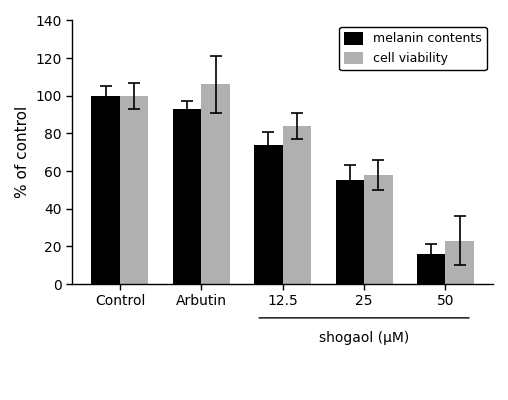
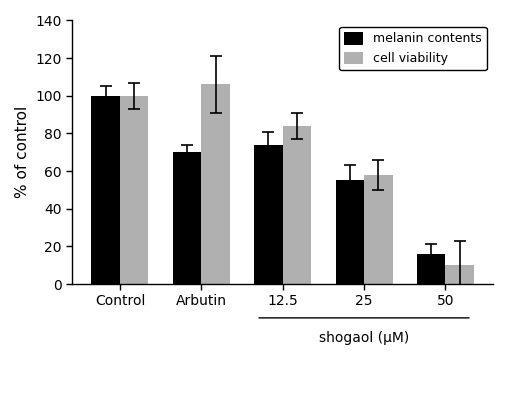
melanin contents/Arbutin: 93 -> 70
cell viability/50: 23 -> 10
